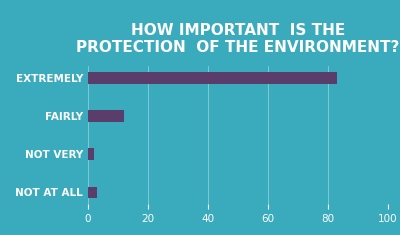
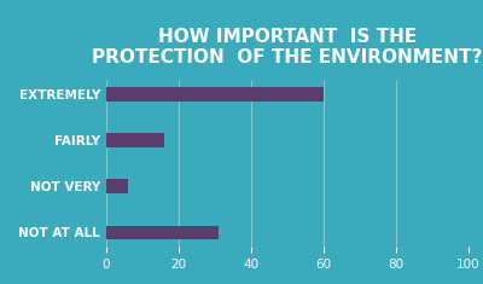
EXTREMELY: 83 -> 60
FAIRLY: 12 -> 16
NOT VERY: 2 -> 6
NOT AT ALL: 3 -> 31
